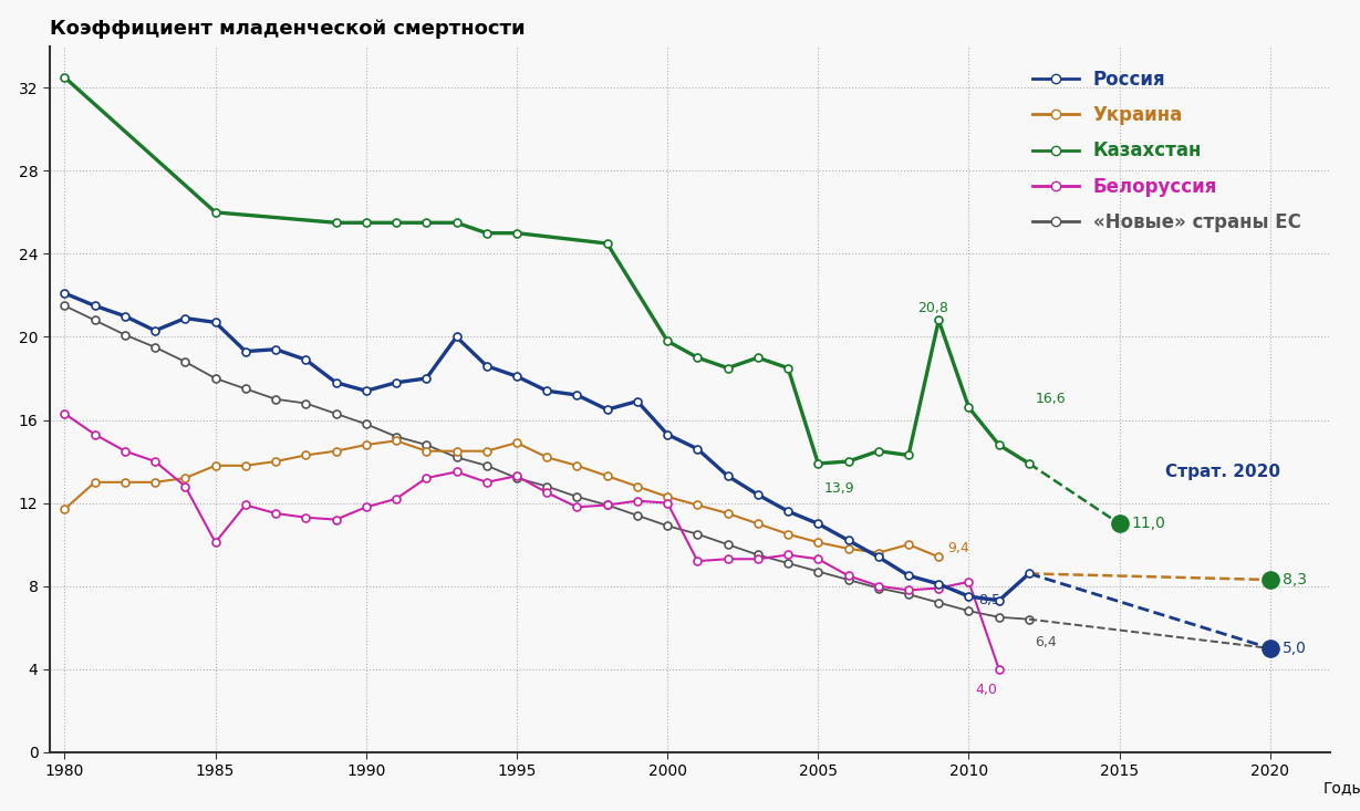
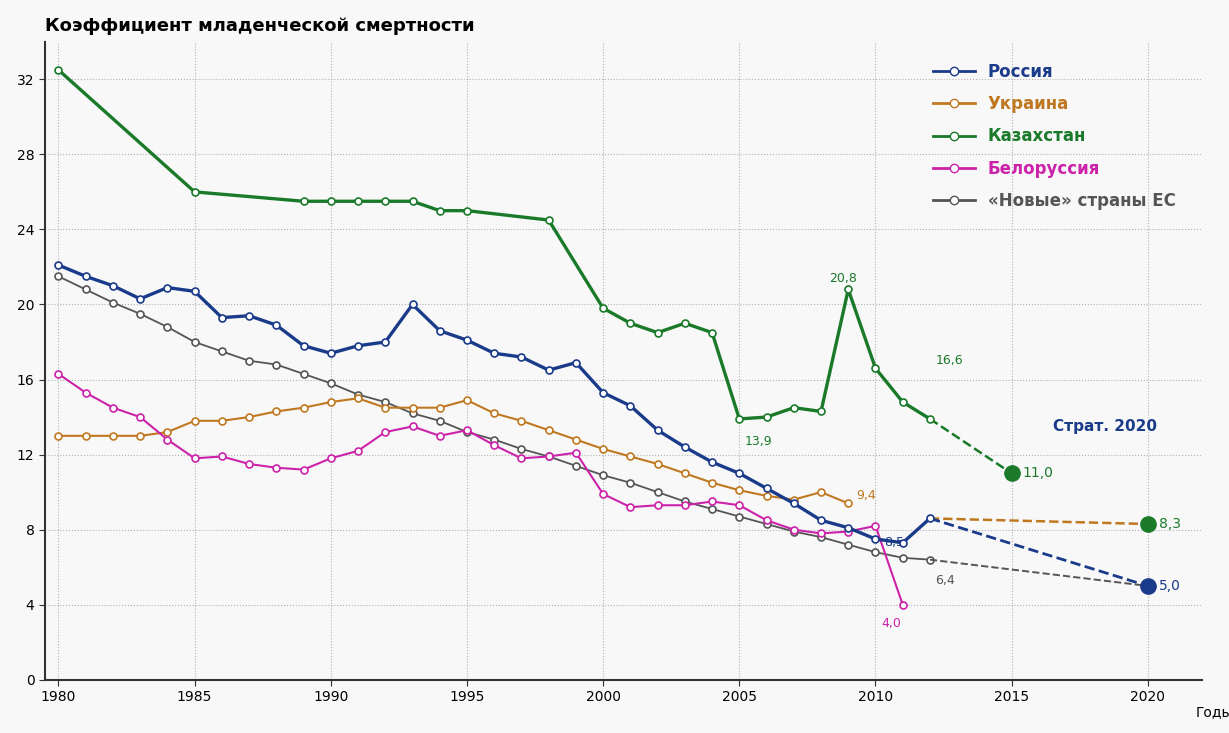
Украина/1980: 11.7 -> 13.0
Белоруссия/1985: 10.1 -> 11.8
Белоруссия/2000: 12.0 -> 9.9
